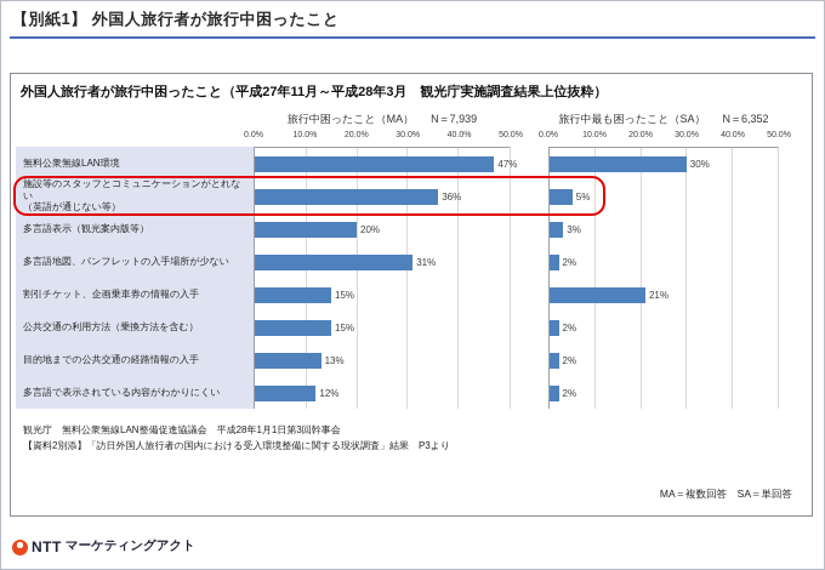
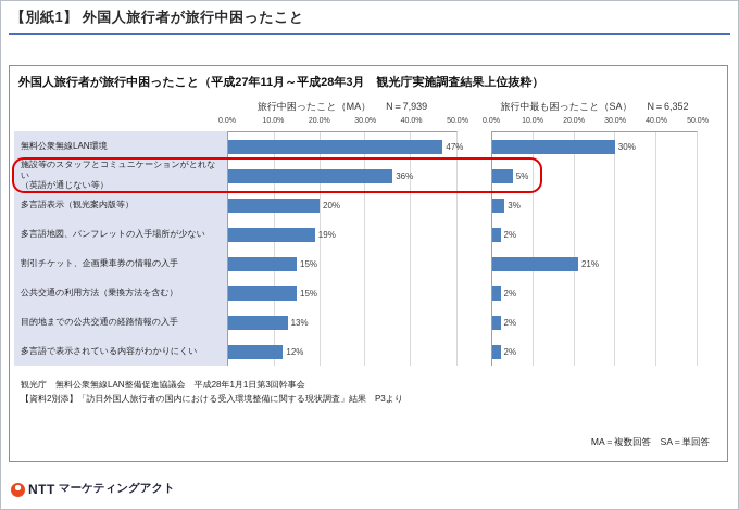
旅行中困ったこと（MA）/多言語地図、パンフレットの入手場所が少ない: 31% -> 19%
